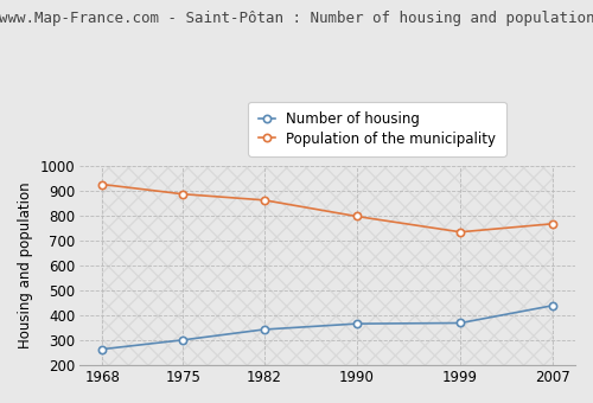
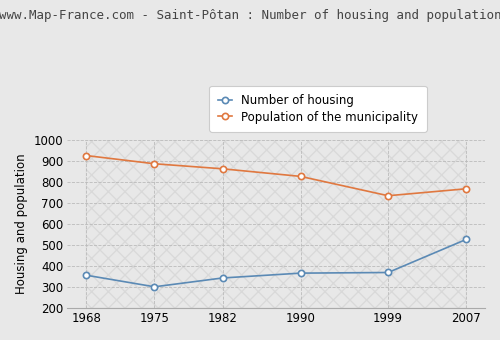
Number of housing/1968: 263 -> 355
Population of the municipality/1990: 796 -> 825
Number of housing/2007: 438 -> 525
